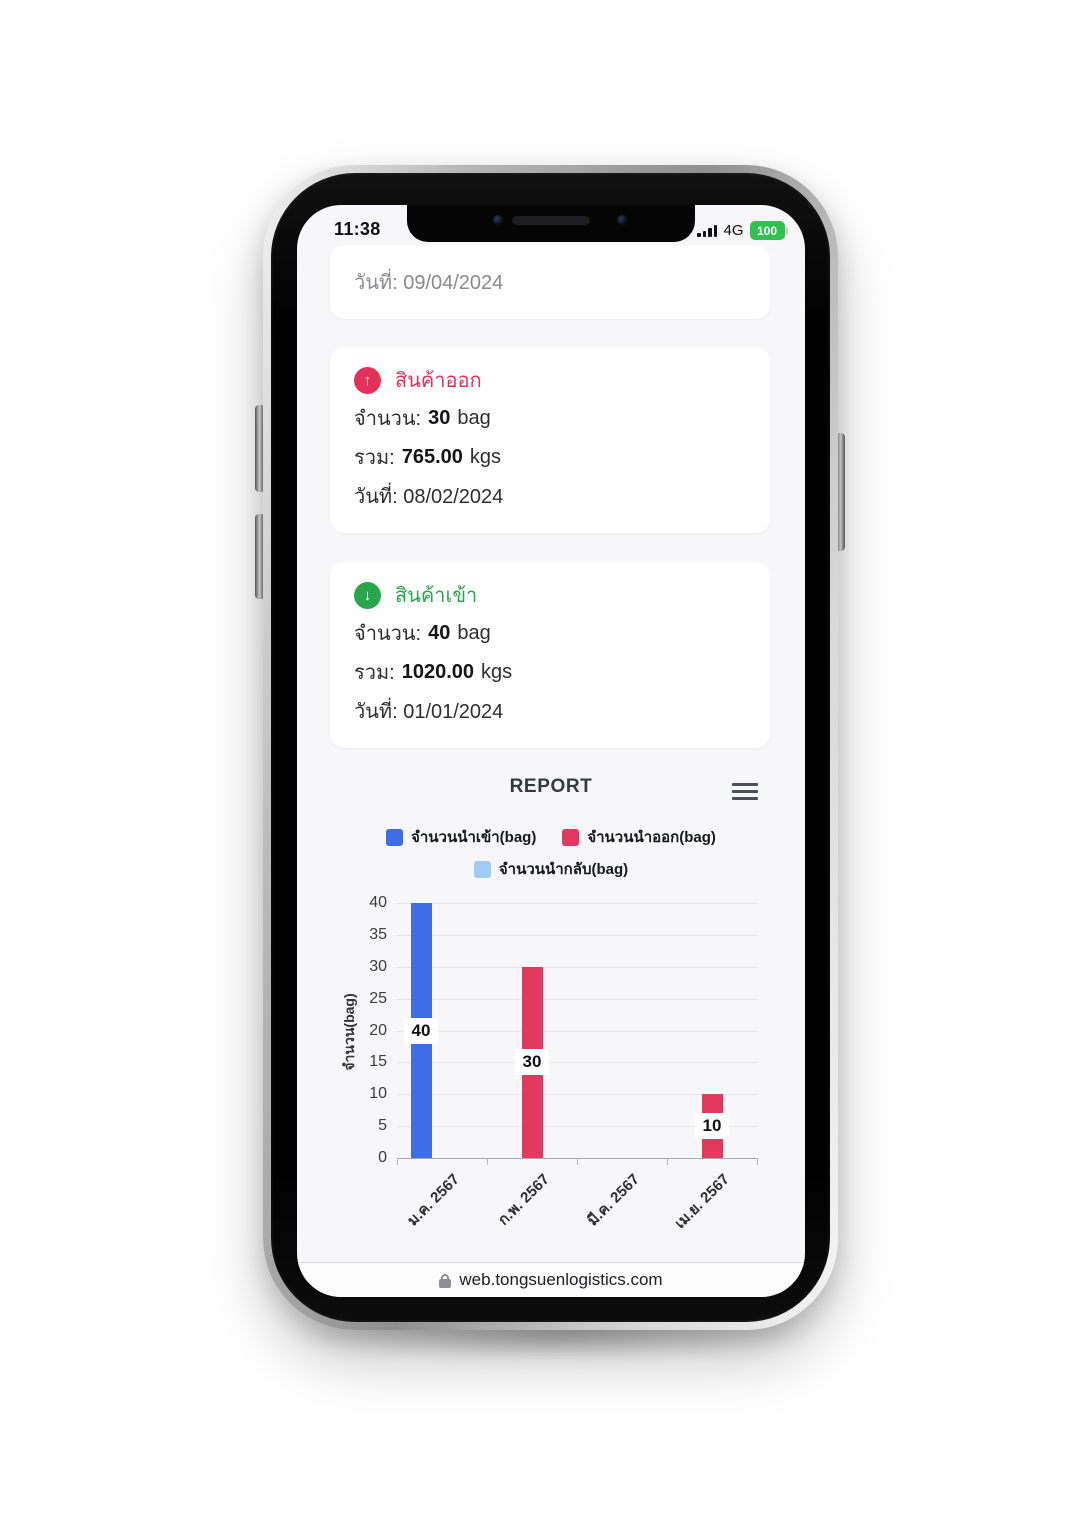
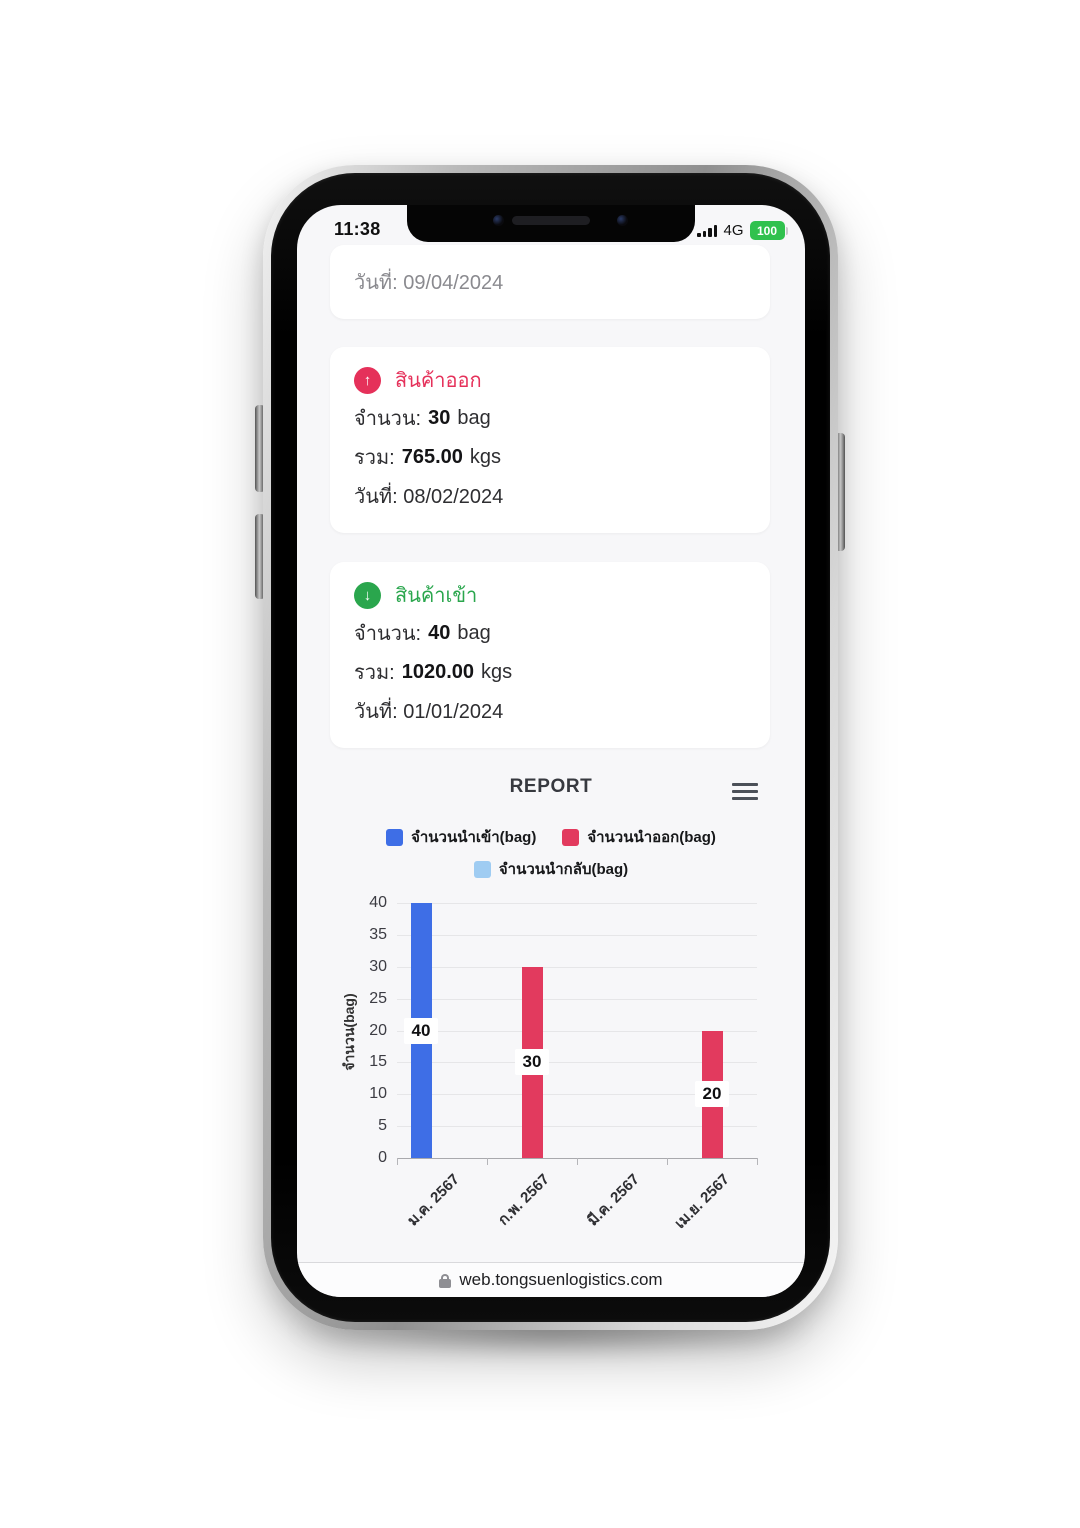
จำนวนนำออก(bag)/เม.ย. 2567: 10 -> 20
